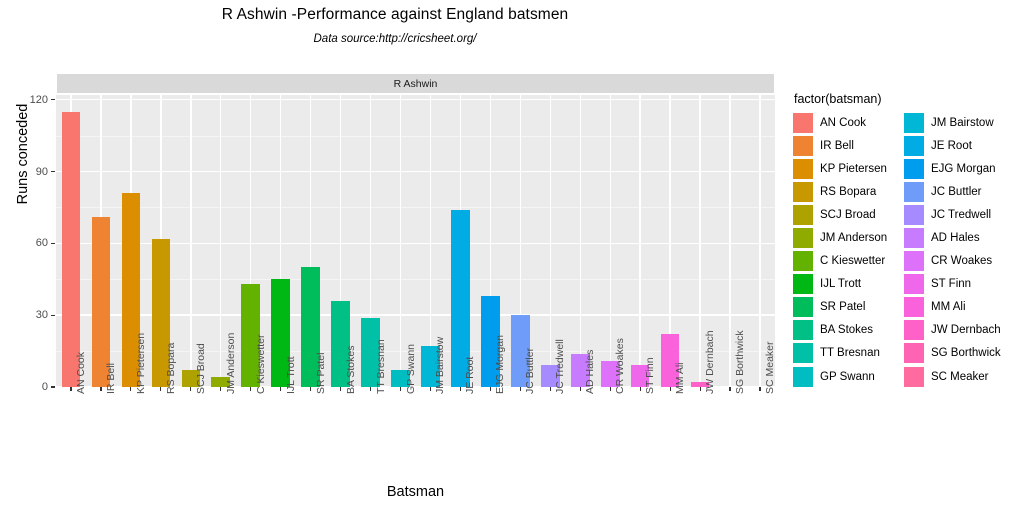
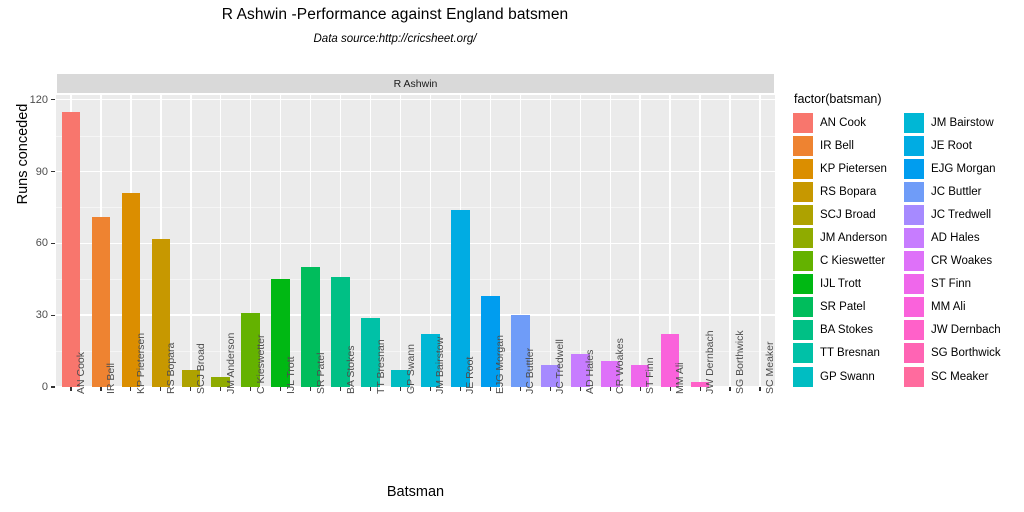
C Kieswetter: 43 -> 31
BA Stokes: 36 -> 46
JM Bairstow: 17 -> 22
